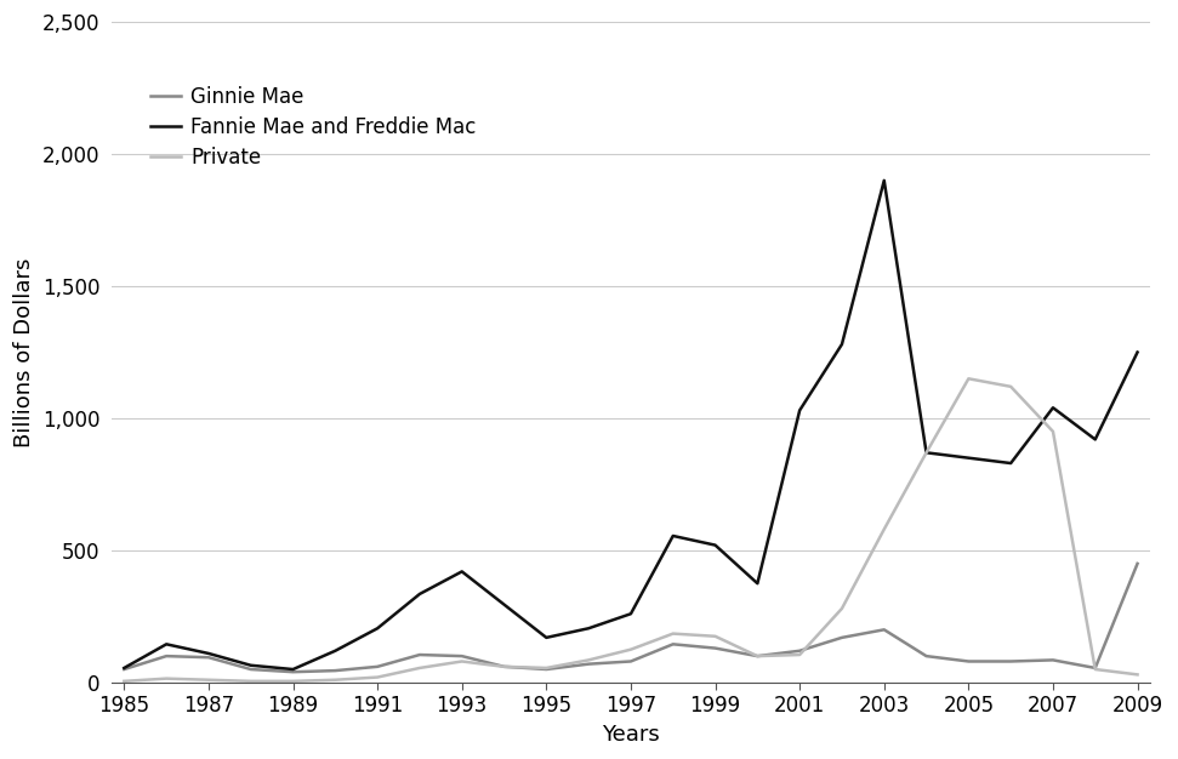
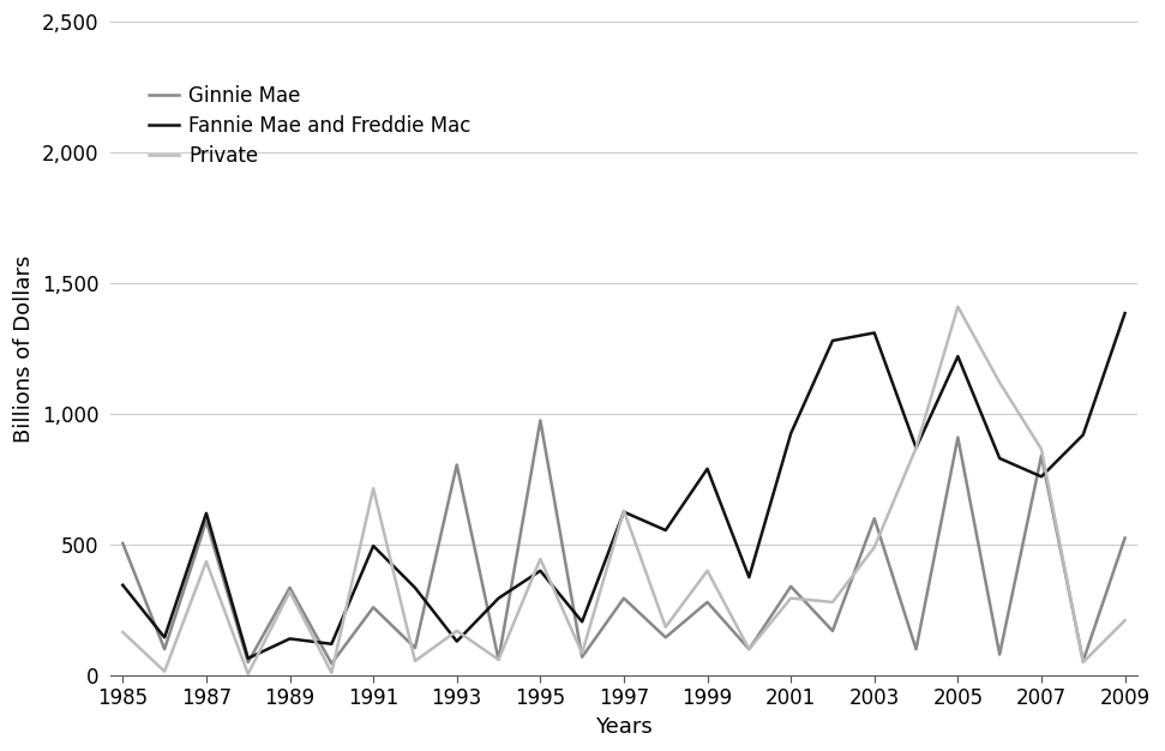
Ginnie Mae/1985: 50 -> 505
Fannie Mae and Freddie Mac/1985: 55 -> 345
Private/1985: 5 -> 165
Ginnie Mae/1987: 95 -> 590
Fannie Mae and Freddie Mac/1987: 110 -> 620
Private/1987: 10 -> 435
Ginnie Mae/1989: 40 -> 335
Fannie Mae and Freddie Mac/1989: 50 -> 140
Private/1989: 5 -> 320
Ginnie Mae/1991: 60 -> 260
Fannie Mae and Freddie Mac/1991: 205 -> 495
Private/1991: 20 -> 715
Ginnie Mae/1993: 100 -> 805
Fannie Mae and Freddie Mac/1993: 420 -> 130
Private/1993: 80 -> 170
Ginnie Mae/1995: 50 -> 975
Fannie Mae and Freddie Mac/1995: 170 -> 400
Private/1995: 55 -> 445
Ginnie Mae/1997: 80 -> 295
Fannie Mae and Freddie Mac/1997: 260 -> 625
Private/1997: 125 -> 630
Ginnie Mae/1999: 130 -> 280
Fannie Mae and Freddie Mac/1999: 520 -> 790
Private/1999: 175 -> 400
Ginnie Mae/2001: 120 -> 340
Fannie Mae and Freddie Mac/2001: 1,030 -> 925
Private/2001: 105 -> 295
Ginnie Mae/2003: 200 -> 600
Fannie Mae and Freddie Mac/2003: 1,900 -> 1,310
Private/2003: 580 -> 490
Ginnie Mae/2005: 80 -> 910
Fannie Mae and Freddie Mac/2005: 850 -> 1,220
Private/2005: 1,150 -> 1,410
Ginnie Mae/2007: 85 -> 840
Fannie Mae and Freddie Mac/2007: 1,040 -> 760
Private/2007: 950 -> 865
Ginnie Mae/2009: 450 -> 525
Fannie Mae and Freddie Mac/2009: 1,250 -> 1,385
Private/2009: 30 -> 210
